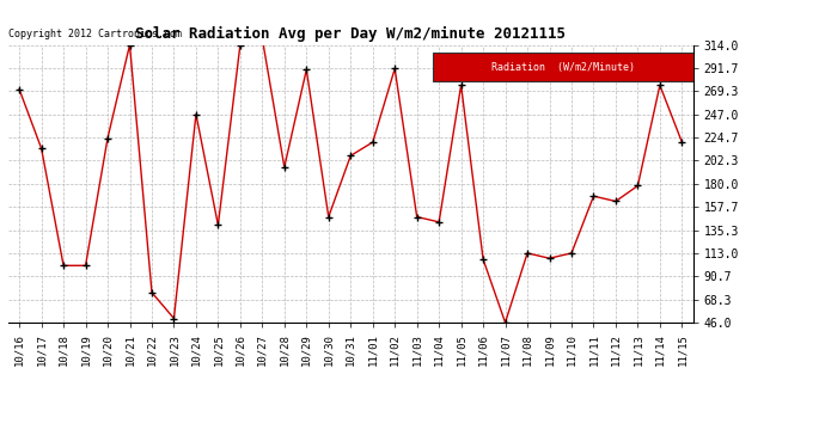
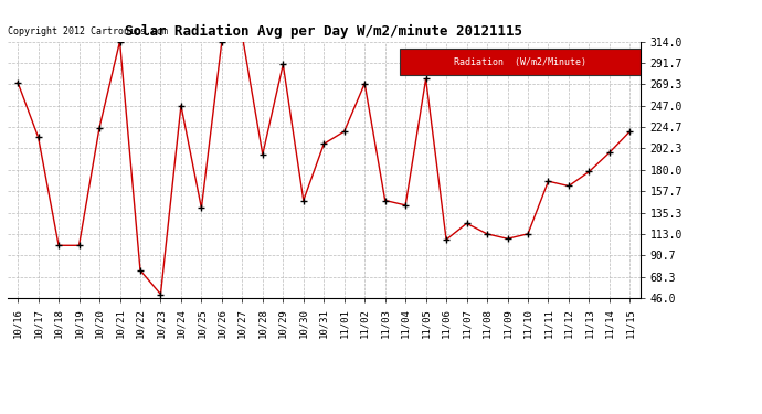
11/02: 291 -> 270
11/07: 46 -> 124
11/14: 275 -> 198
